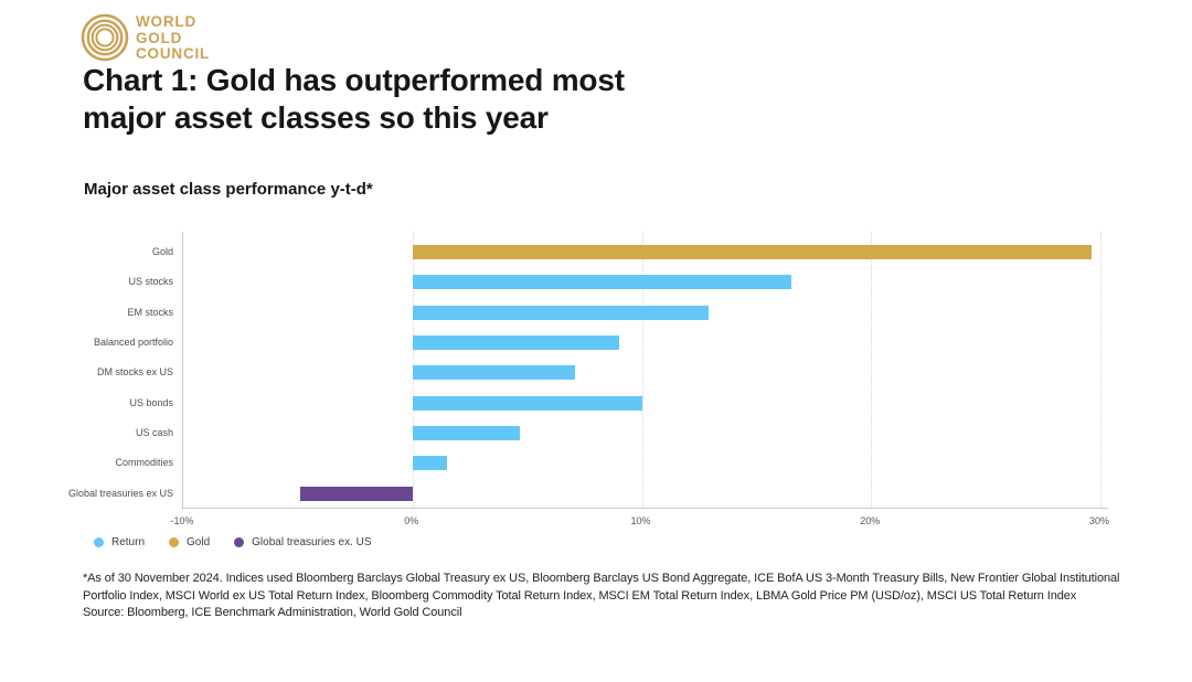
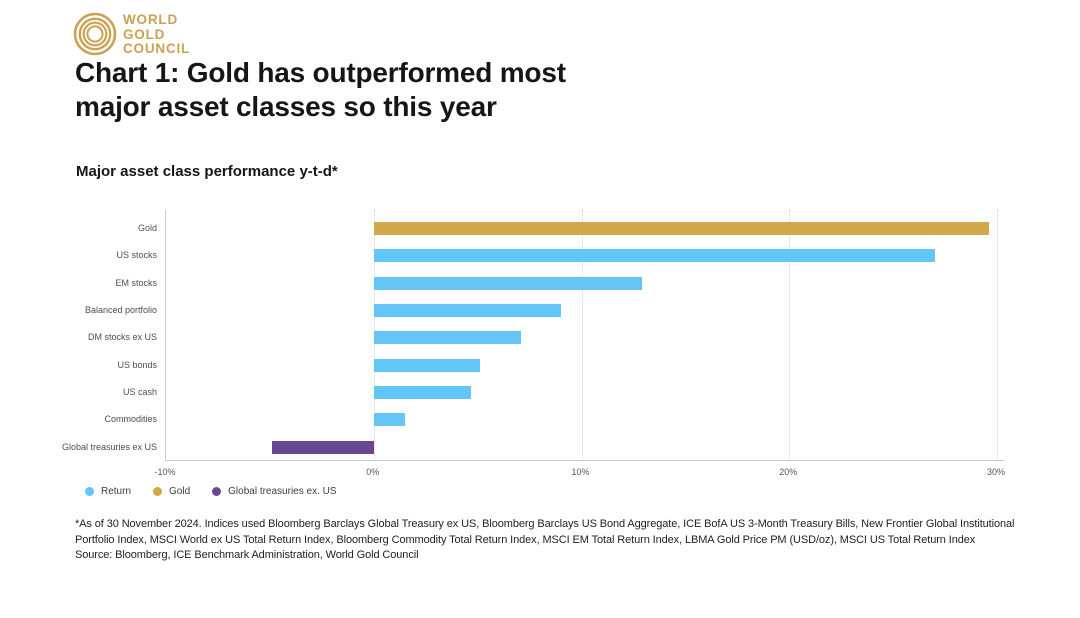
US stocks: 16.5% -> 27.0%
US bonds: 10.0% -> 5.1%
